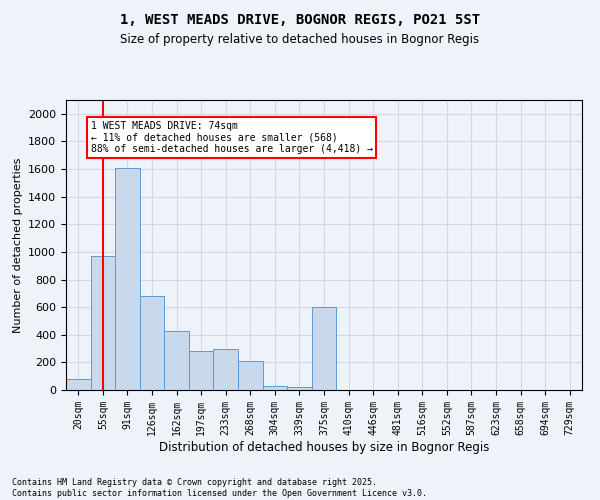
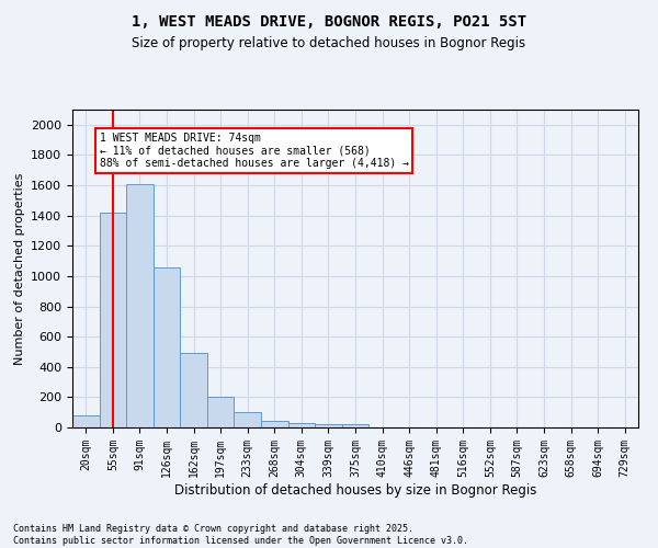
55sqm: 970 -> 1420
126sqm: 680 -> 1060
162sqm: 430 -> 500
197sqm: 280 -> 200
233sqm: 300 -> 100
268sqm: 210 -> 40
375sqm: 600 -> 20
